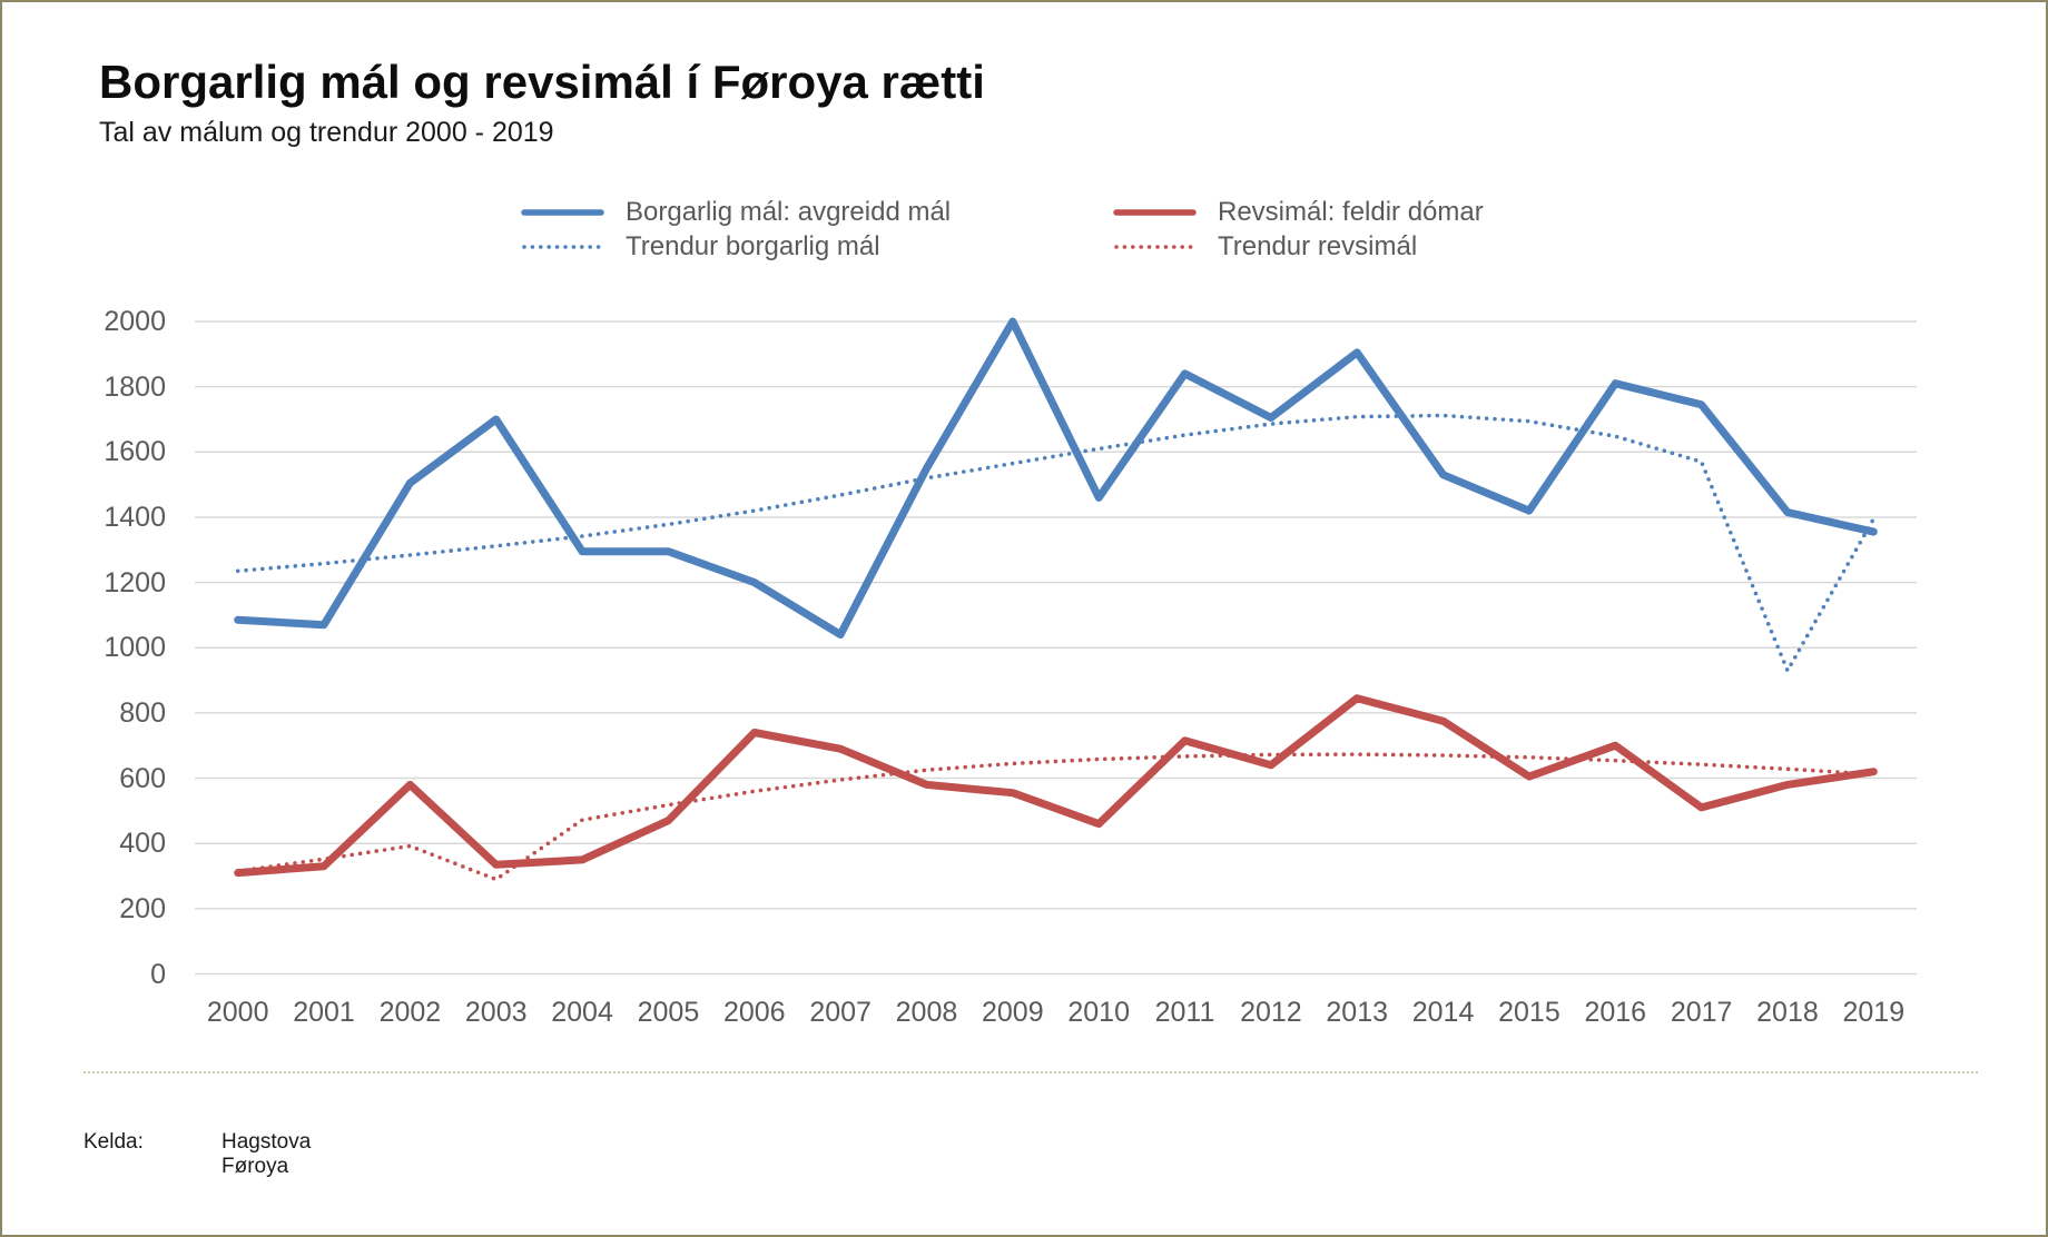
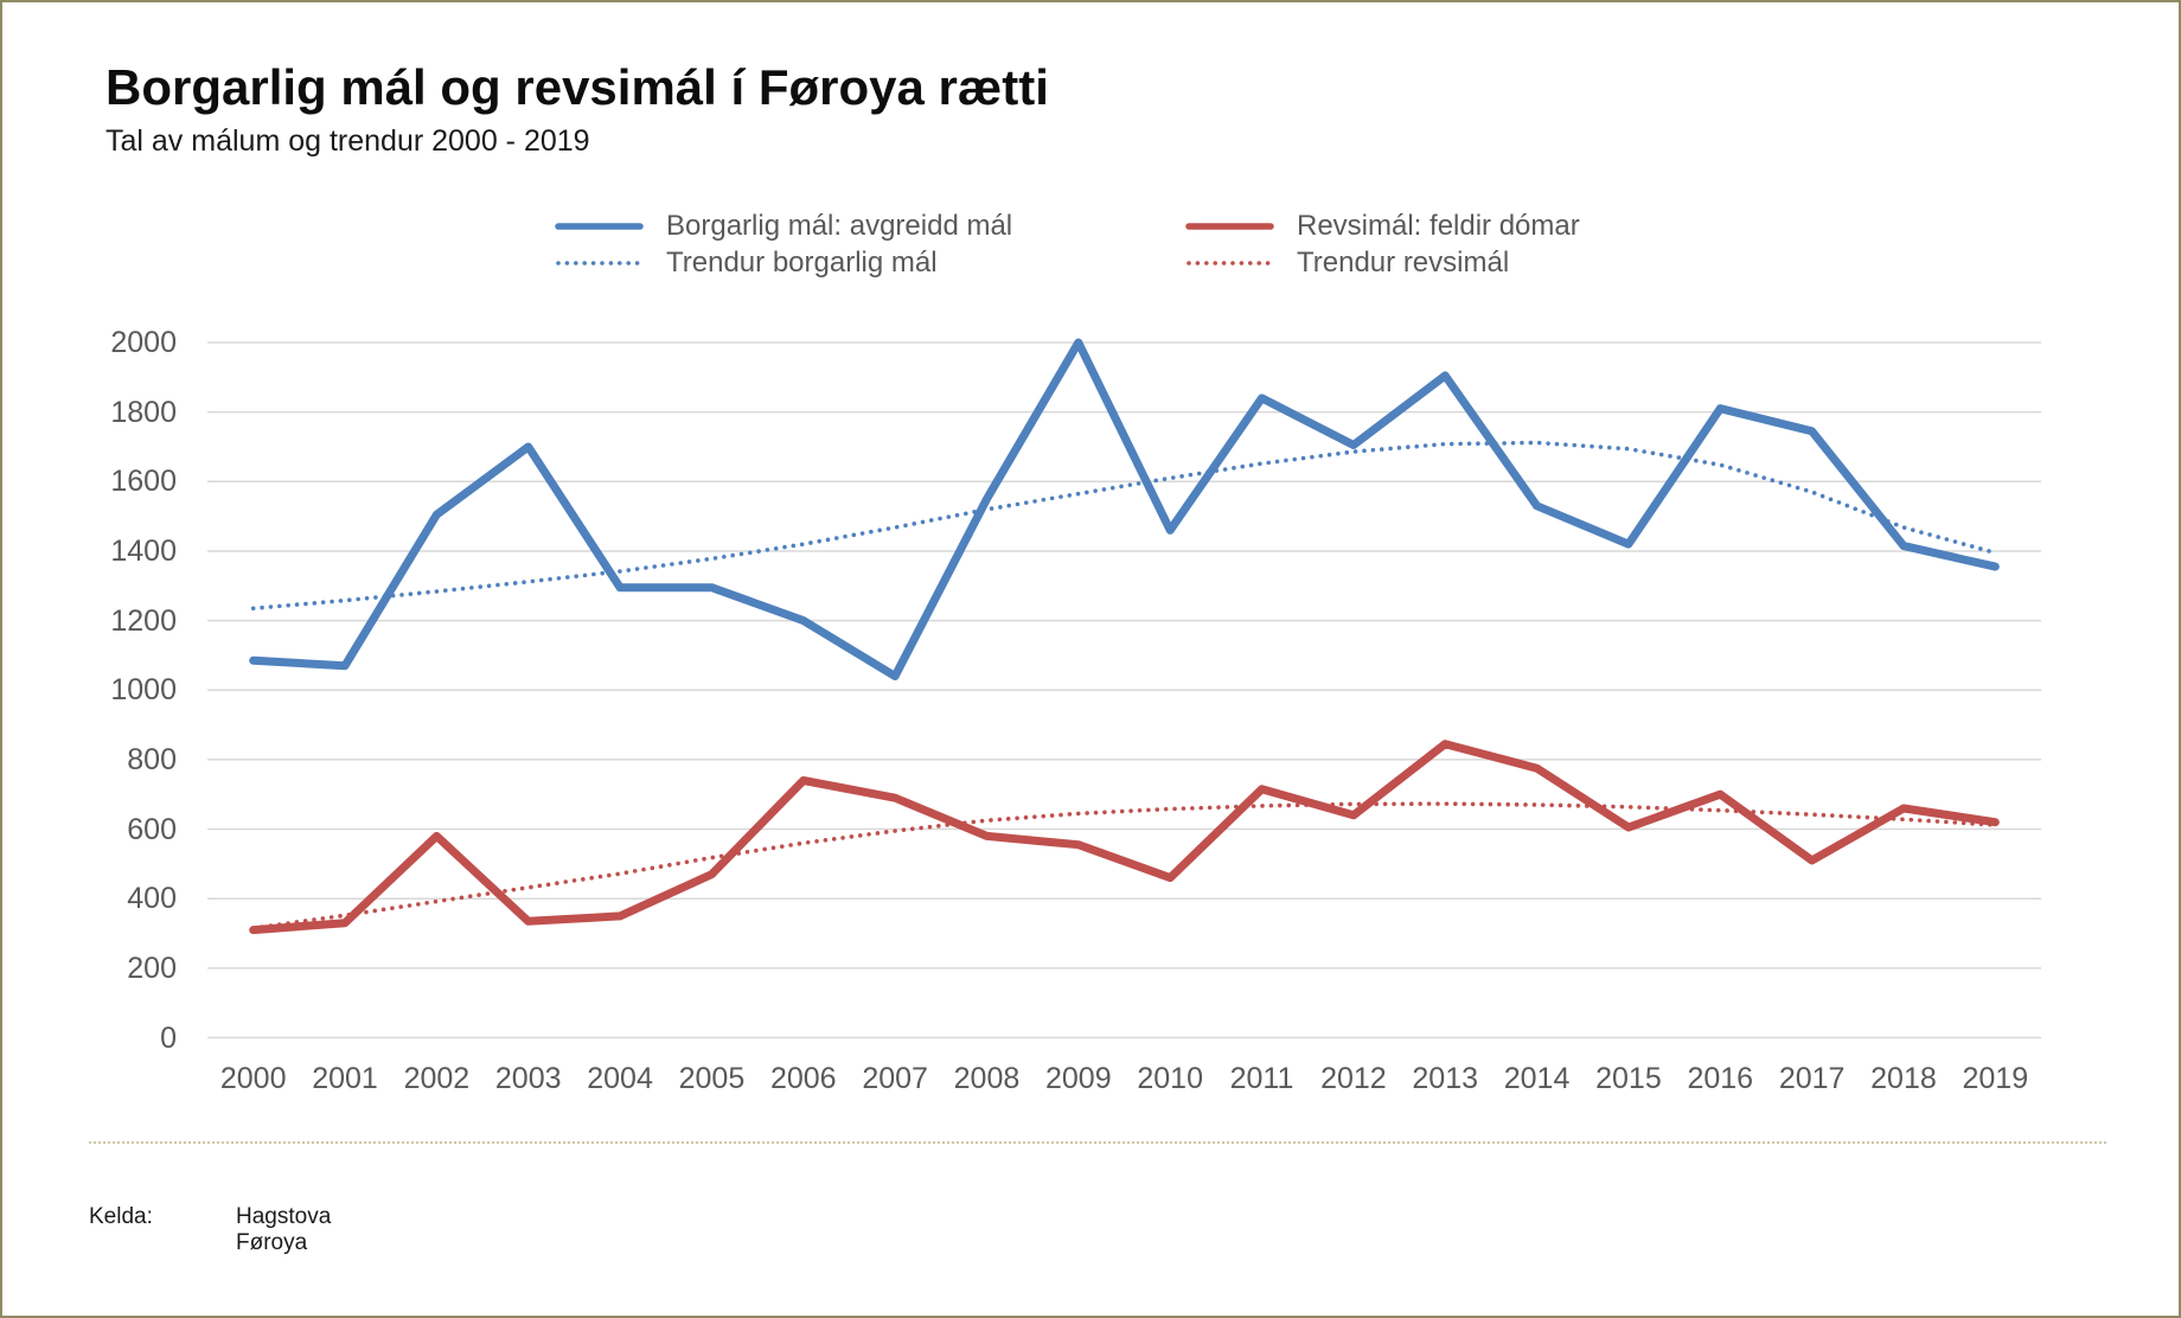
Trendur revsimál/2003: 290 -> 430
Revsimál: feldir dómar/2018: 580 -> 660
Trendur borgarlig mál/2018: 930 -> 1470
